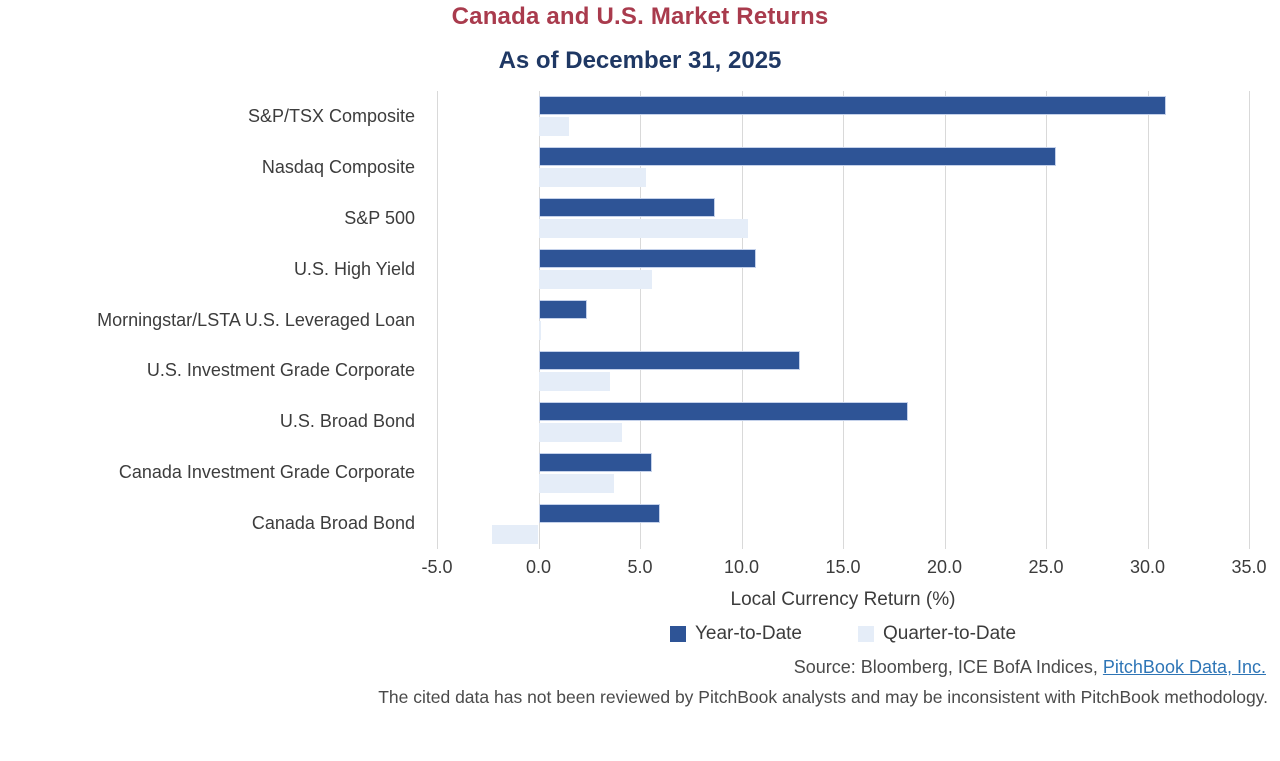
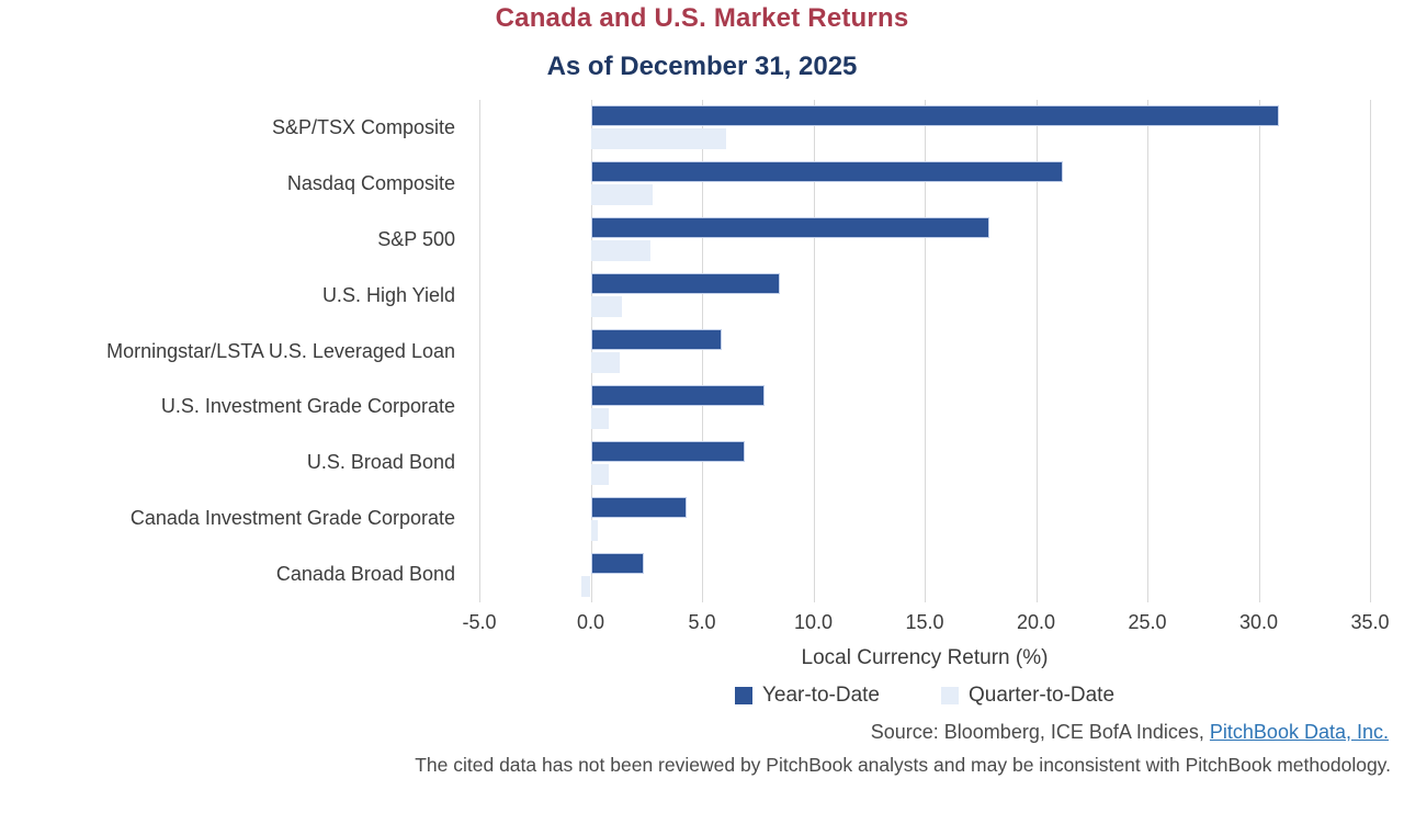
Quarter-to-Date/S&P/TSX Composite: 1.5 -> 6.1
Year-to-Date/Nasdaq Composite: 25.5 -> 21.2
Quarter-to-Date/Nasdaq Composite: 5.3 -> 2.8
Year-to-Date/S&P 500: 8.7 -> 17.9
Quarter-to-Date/S&P 500: 10.3 -> 2.7
Year-to-Date/U.S. High Yield: 10.7 -> 8.5
Quarter-to-Date/U.S. High Yield: 5.6 -> 1.4
Year-to-Date/Morningstar/LSTA U.S. Leveraged Loan: 2.4 -> 5.9
Quarter-to-Date/Morningstar/LSTA U.S. Leveraged Loan: 0.1 -> 1.3
Year-to-Date/U.S. Investment Grade Corporate: 12.9 -> 7.8
Quarter-to-Date/U.S. Investment Grade Corporate: 3.5 -> 0.8
Year-to-Date/U.S. Broad Bond: 18.2 -> 6.9
Quarter-to-Date/U.S. Broad Bond: 4.1 -> 0.8
Year-to-Date/Canada Investment Grade Corporate: 5.6 -> 4.3
Quarter-to-Date/Canada Investment Grade Corporate: 3.7 -> 0.3
Year-to-Date/Canada Broad Bond: 6.0 -> 2.4
Quarter-to-Date/Canada Broad Bond: -2.3 -> -0.4
